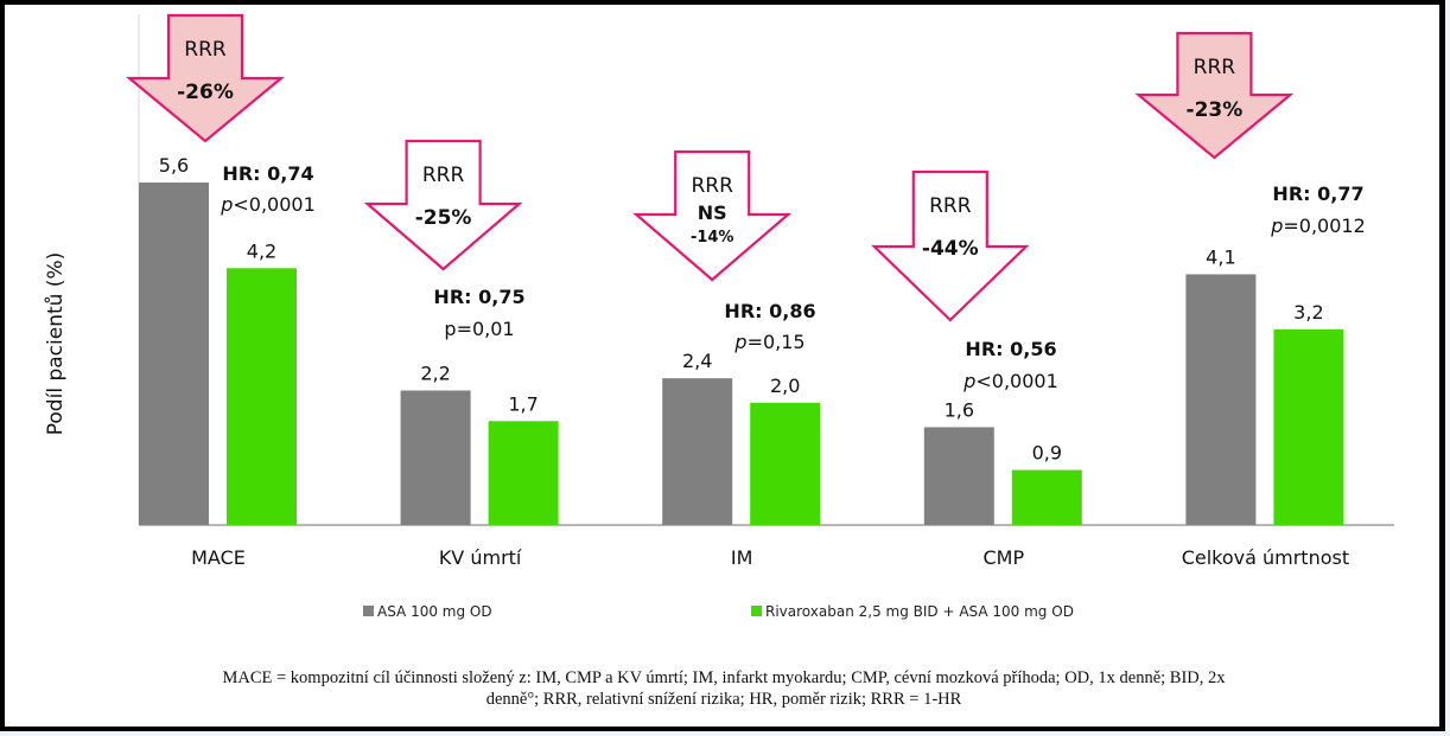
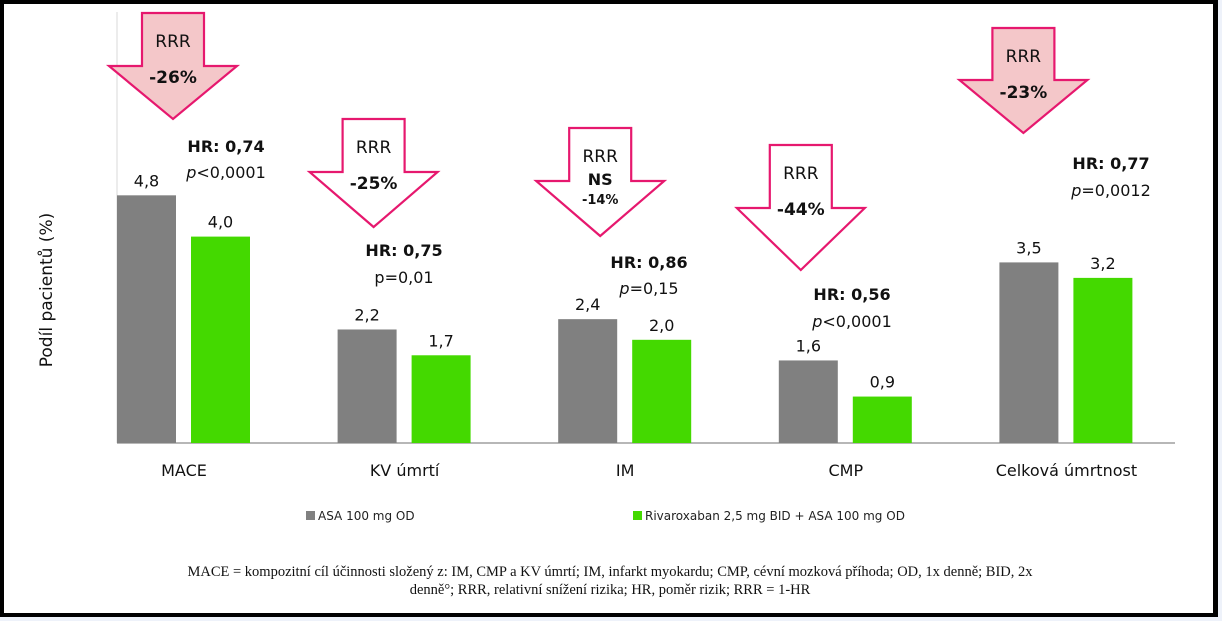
ASA 100 mg OD/MACE: 5,6 -> 4,8
Rivaroxaban 2,5 mg BID + ASA 100 mg OD/MACE: 4,2 -> 4,0
ASA 100 mg OD/Celková úmrtnost: 4,1 -> 3,5
